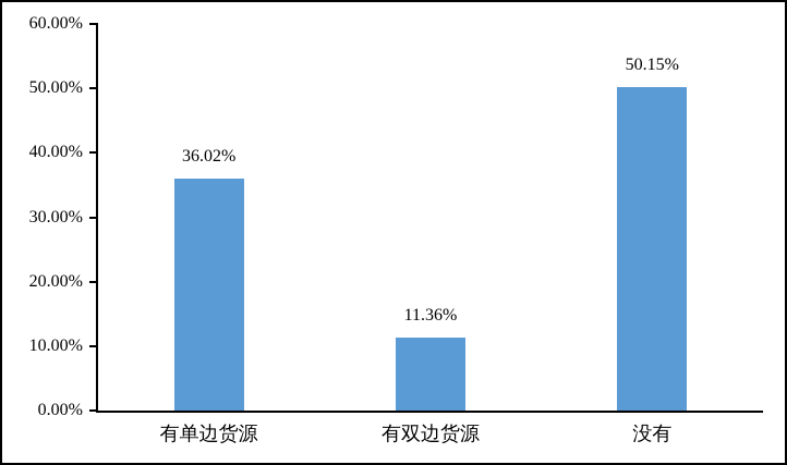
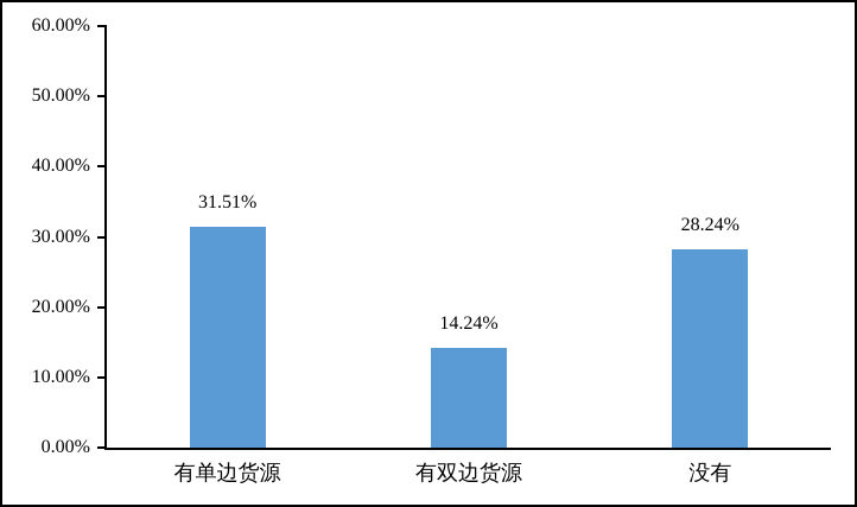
有单边货源: 36.02% -> 31.51%
有双边货源: 11.36% -> 14.24%
没有: 50.15% -> 28.24%
